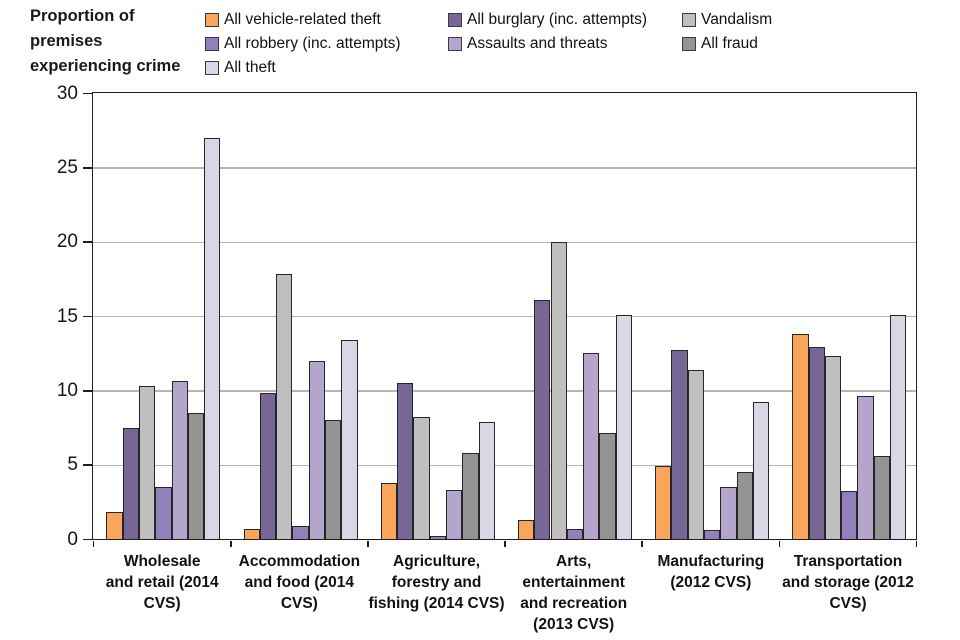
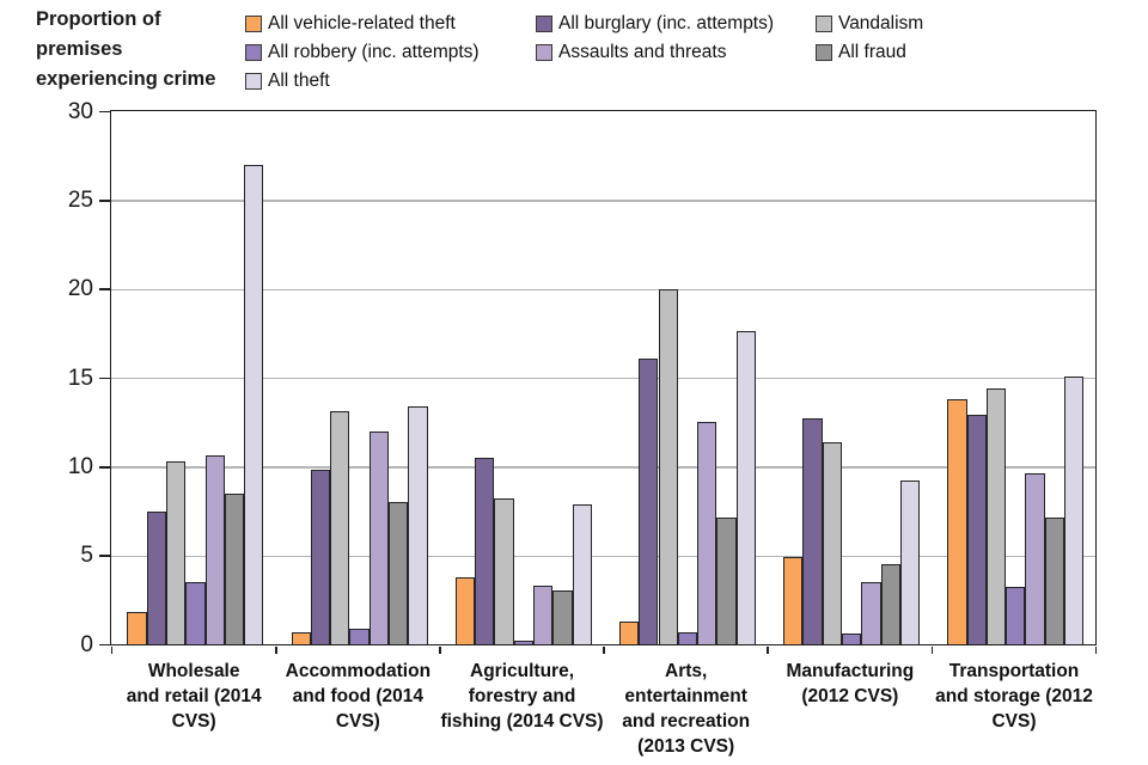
Vandalism/Accommodation and food (2014 CVS): 17.8 -> 13.1
All fraud/Agriculture, forestry and fishing (2014 CVS): 5.8 -> 3.0
All theft/Arts, entertainment and recreation (2013 CVS): 15.1 -> 17.6
Vandalism/Transportation and storage (2012 CVS): 12.3 -> 14.4
All fraud/Transportation and storage (2012 CVS): 5.6 -> 7.1
